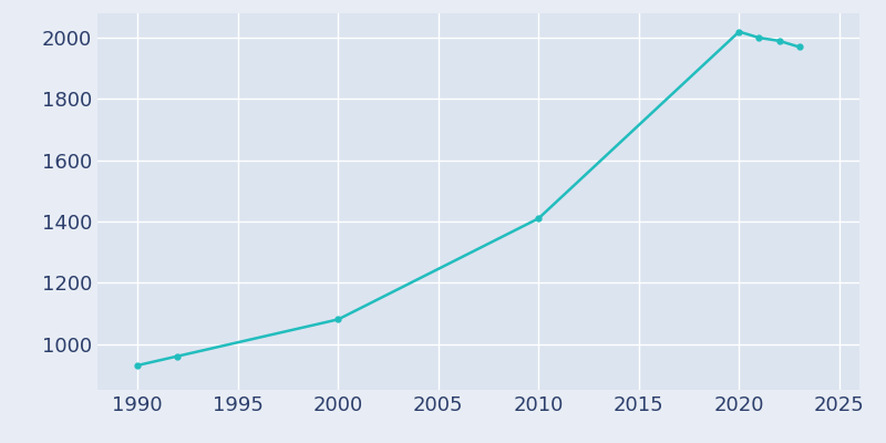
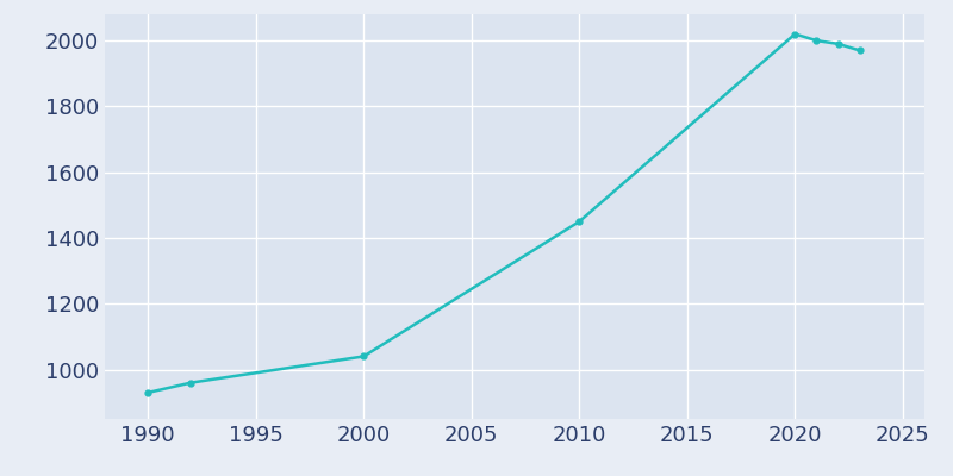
2000: 1080 -> 1040
2010: 1410 -> 1450
